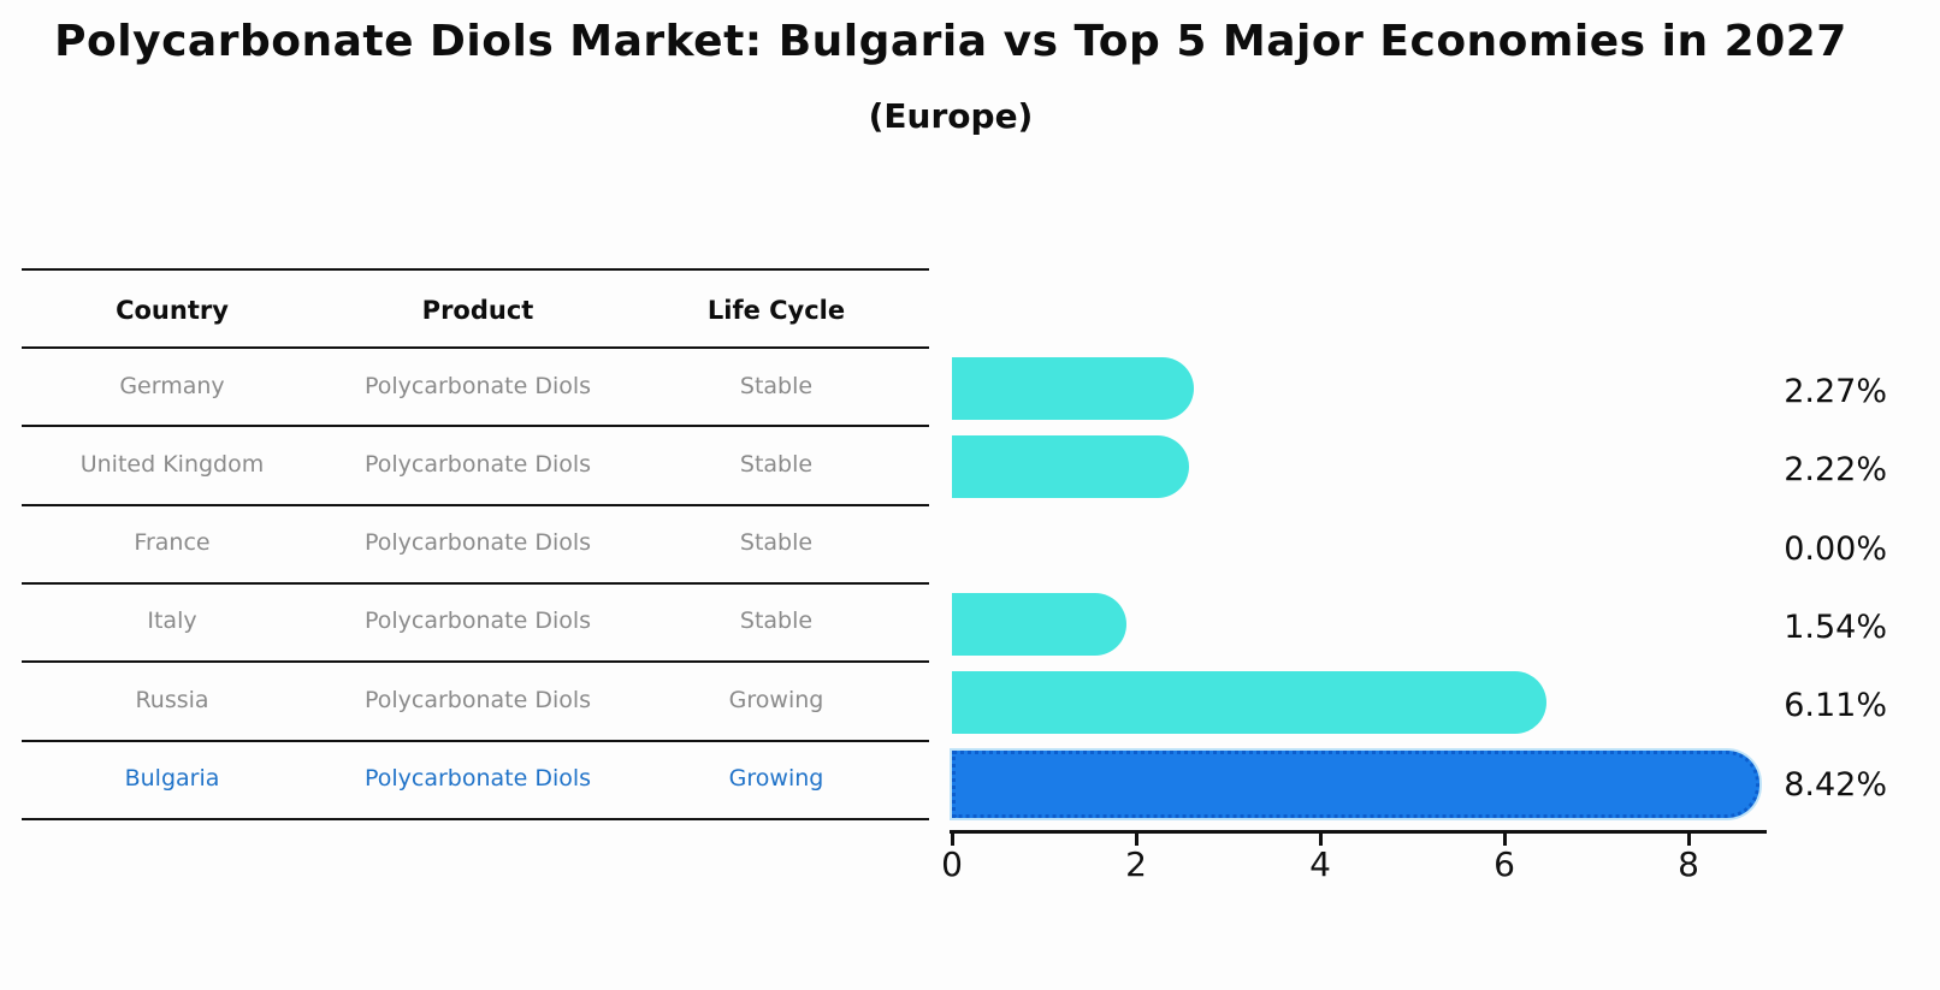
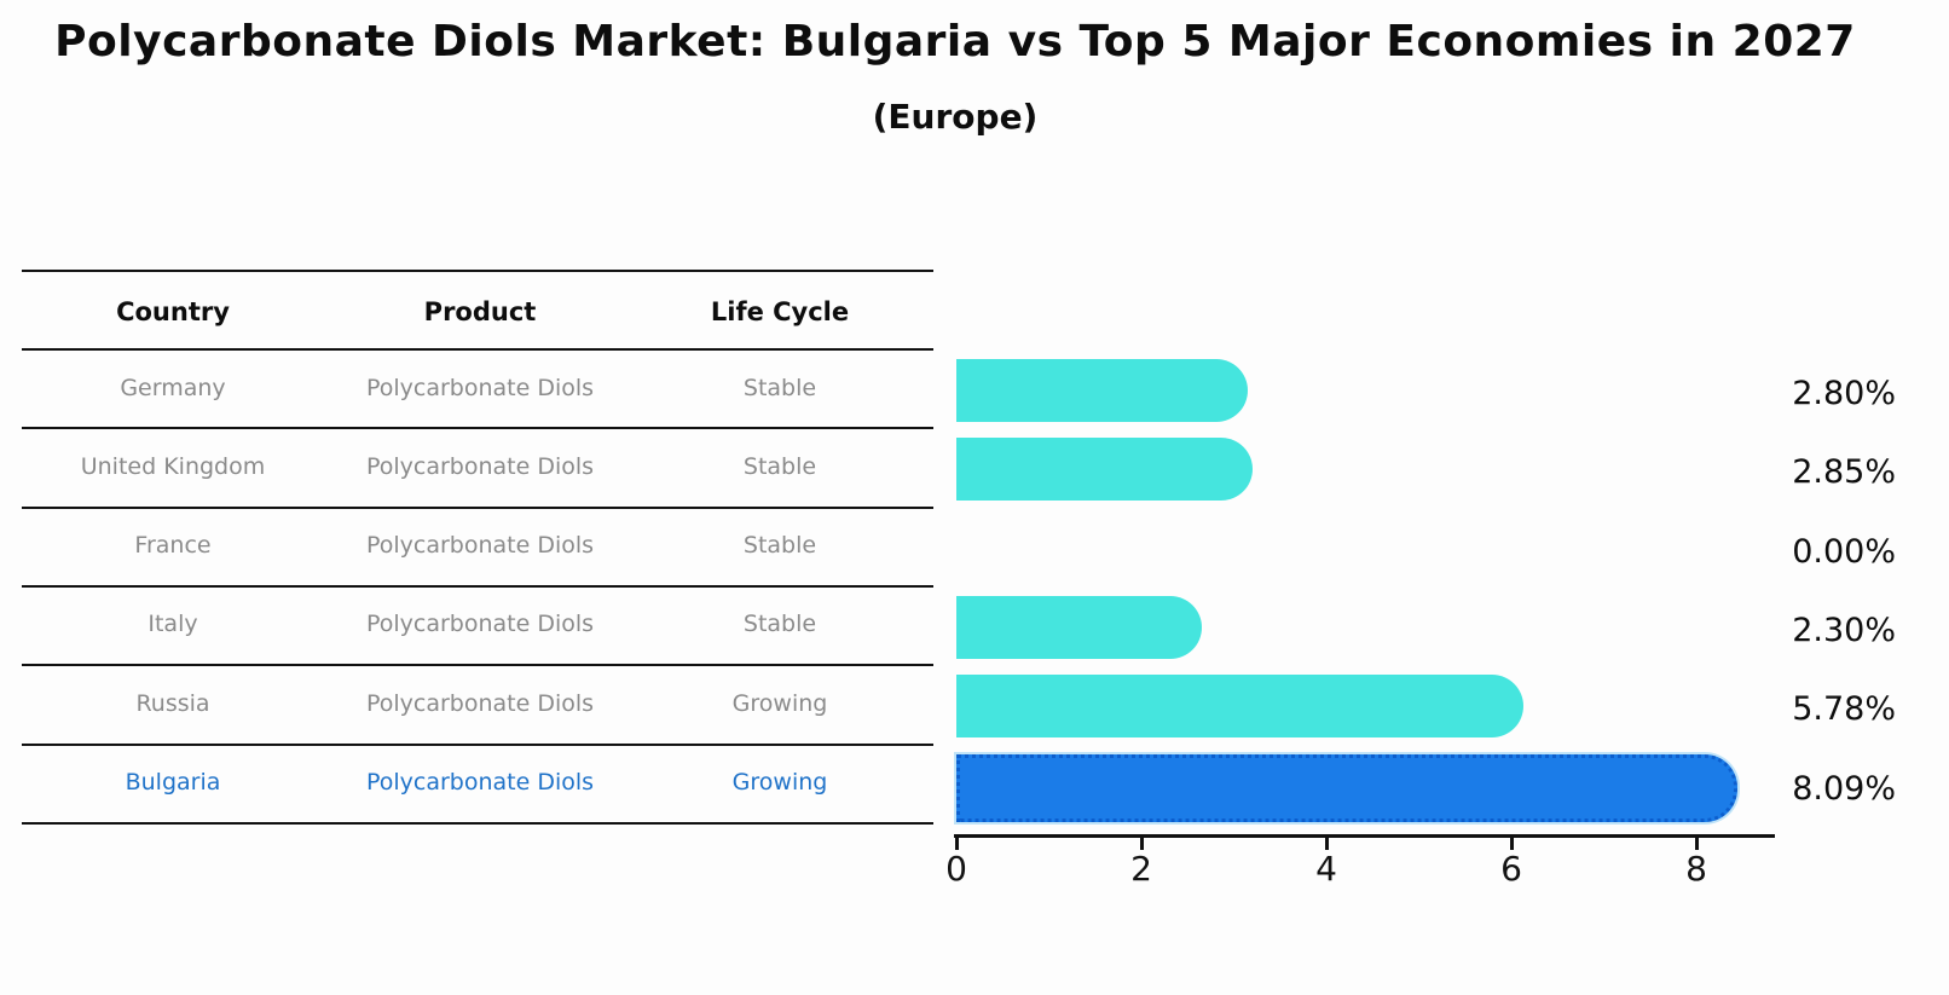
Germany: 2.27% -> 2.80%
United Kingdom: 2.22% -> 2.85%
Italy: 1.54% -> 2.30%
Russia: 6.11% -> 5.78%
Bulgaria: 8.42% -> 8.09%
